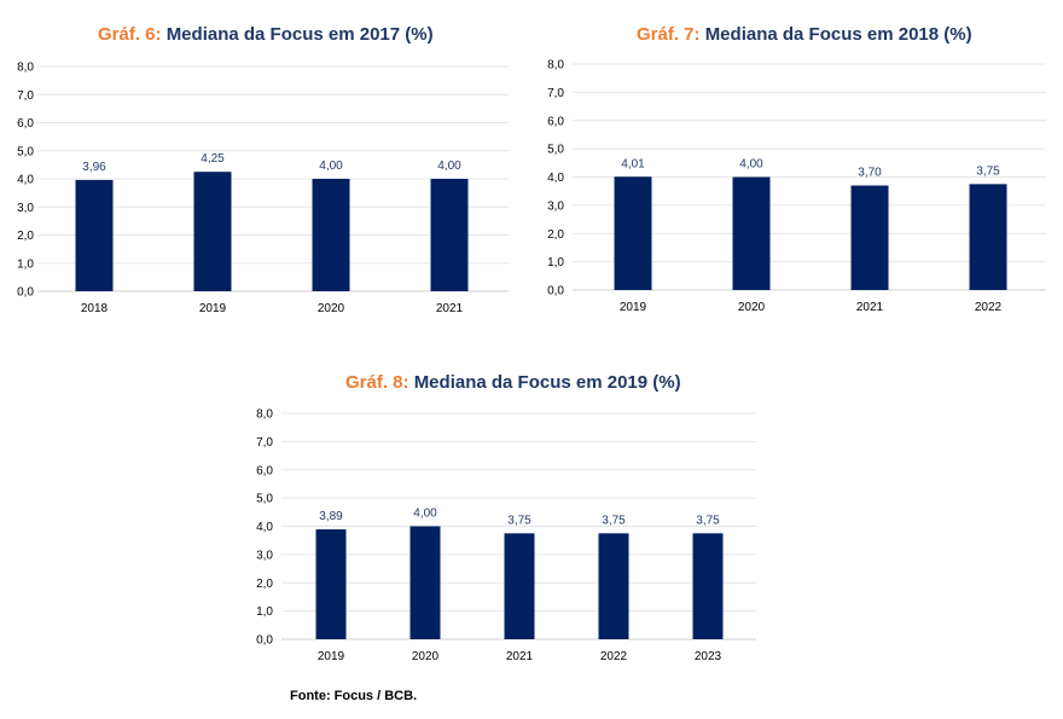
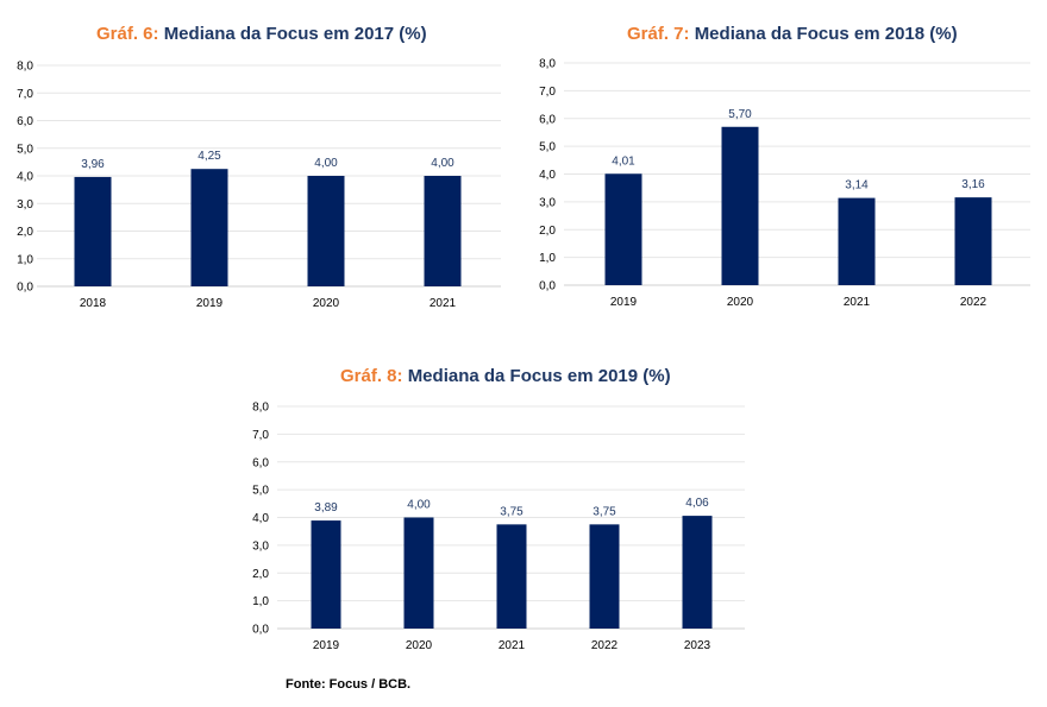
Mediana da Focus em 2018 (%)/2020: 4,00 -> 5,70
Mediana da Focus em 2018 (%)/2021: 3,70 -> 3,14
Mediana da Focus em 2018 (%)/2022: 3,75 -> 3,16
Mediana da Focus em 2019 (%)/2023: 3,75 -> 4,06
